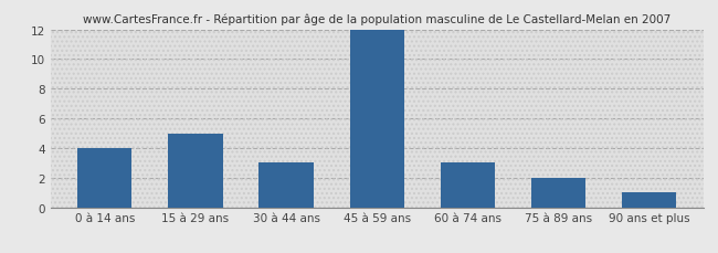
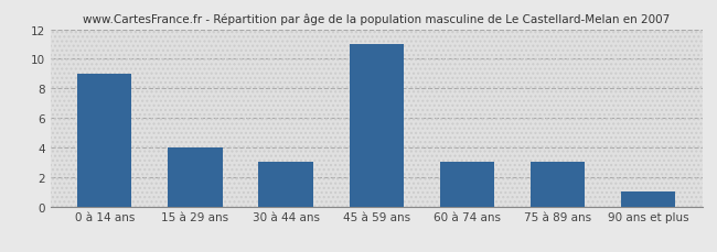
0 à 14 ans: 4 -> 9
15 à 29 ans: 5 -> 4
45 à 59 ans: 12 -> 11
75 à 89 ans: 2 -> 3
